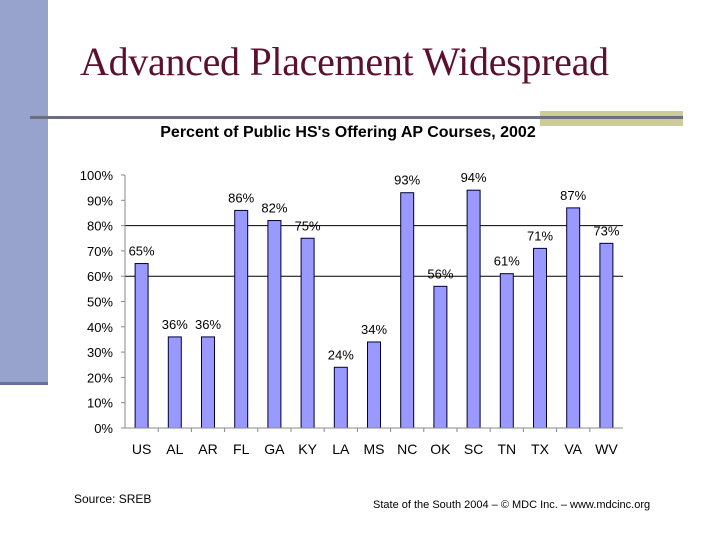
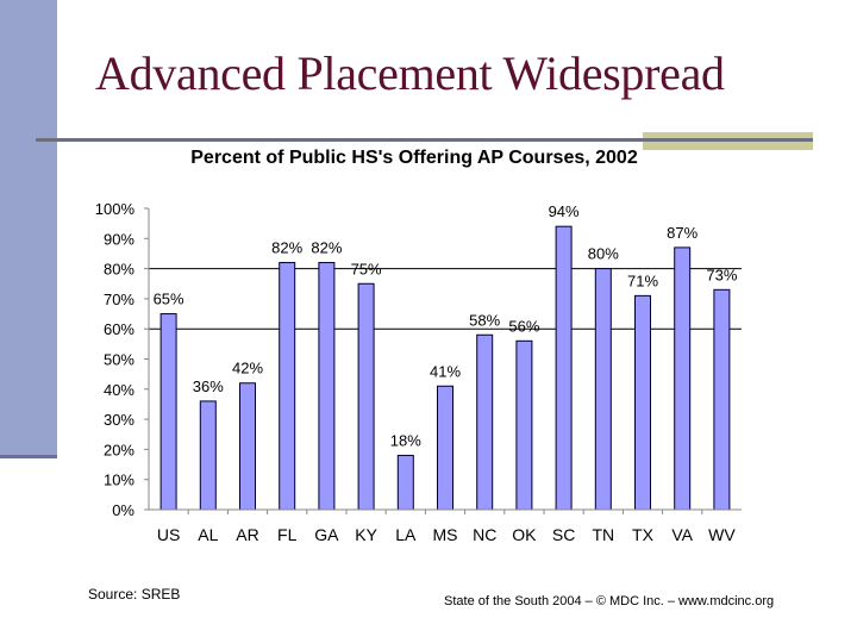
AR: 36% -> 42%
FL: 86% -> 82%
LA: 24% -> 18%
MS: 34% -> 41%
NC: 93% -> 58%
TN: 61% -> 80%
